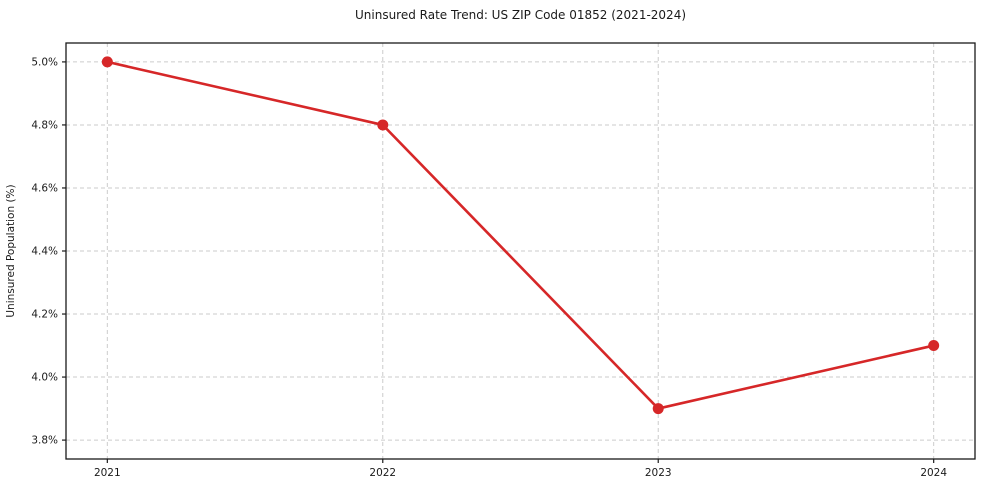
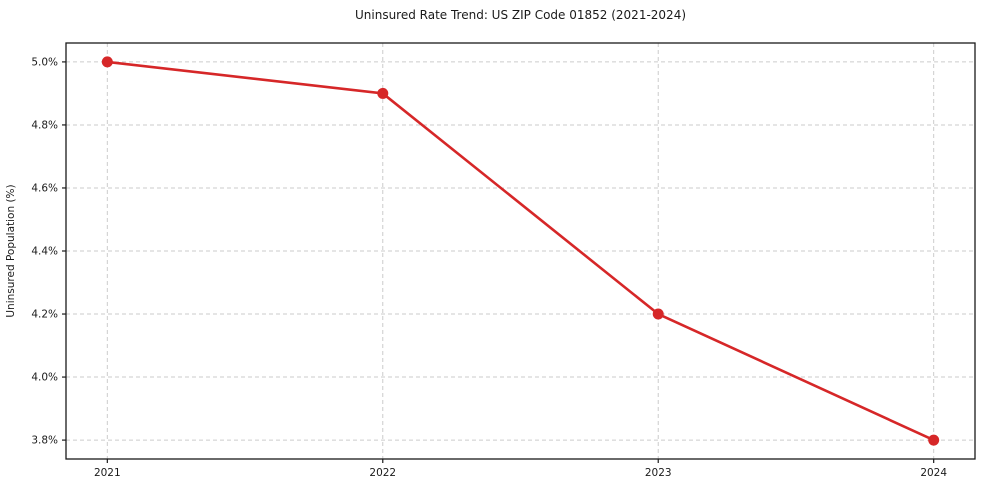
2022: 4.8% -> 4.9%
2023: 3.9% -> 4.2%
2024: 4.1% -> 3.8%
